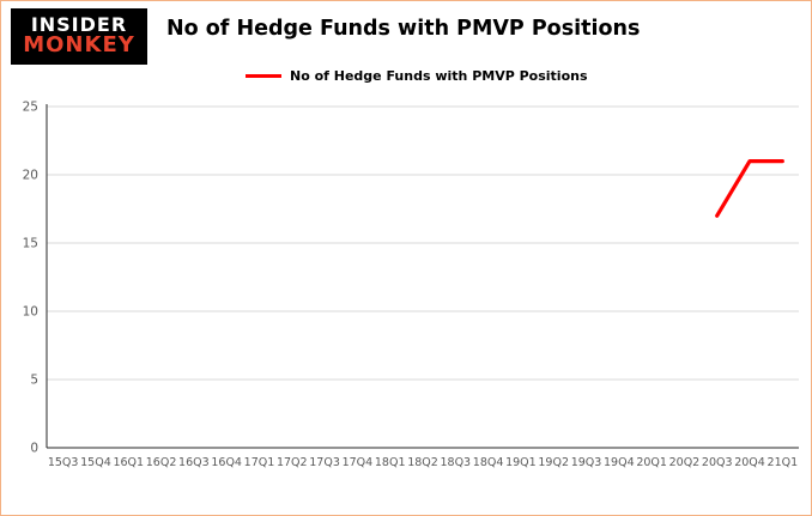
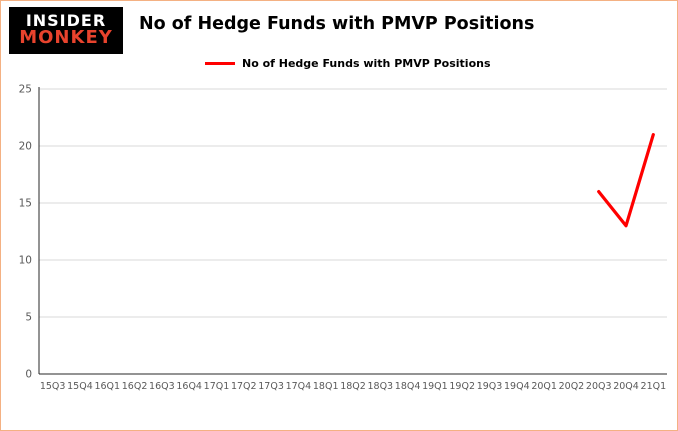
20Q3: 17 -> 16
20Q4: 21 -> 13
